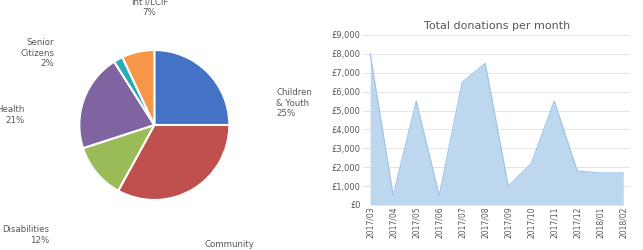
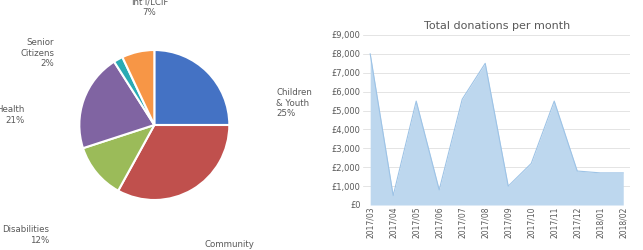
2017/06: £500 -> £800
2017/07: £6,500 -> £5,600
